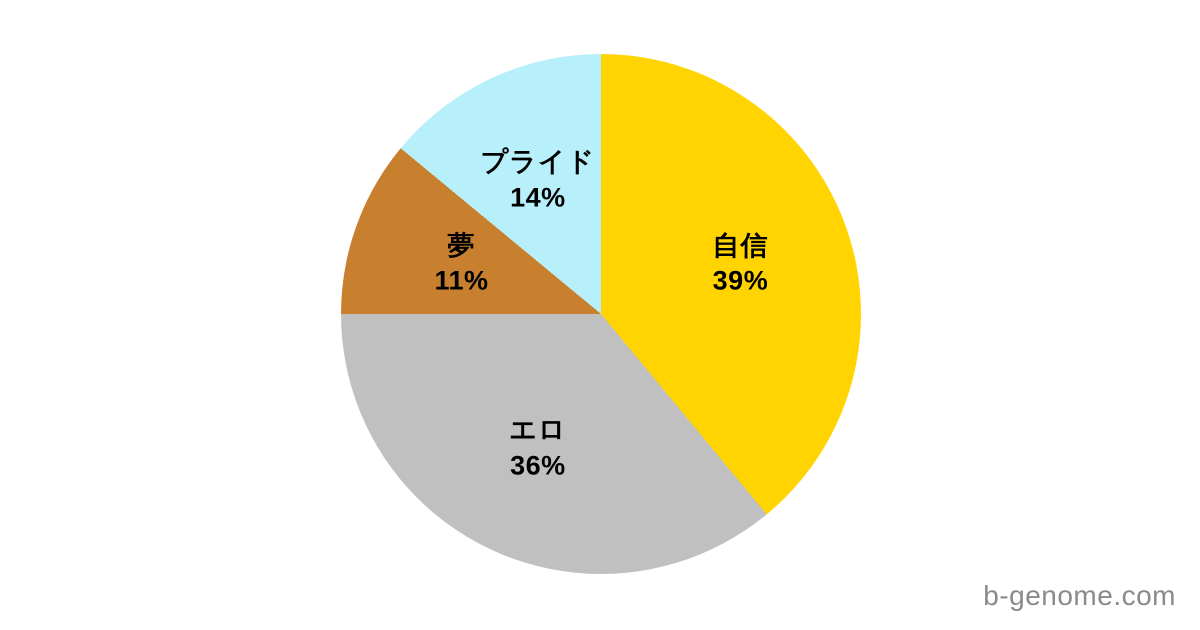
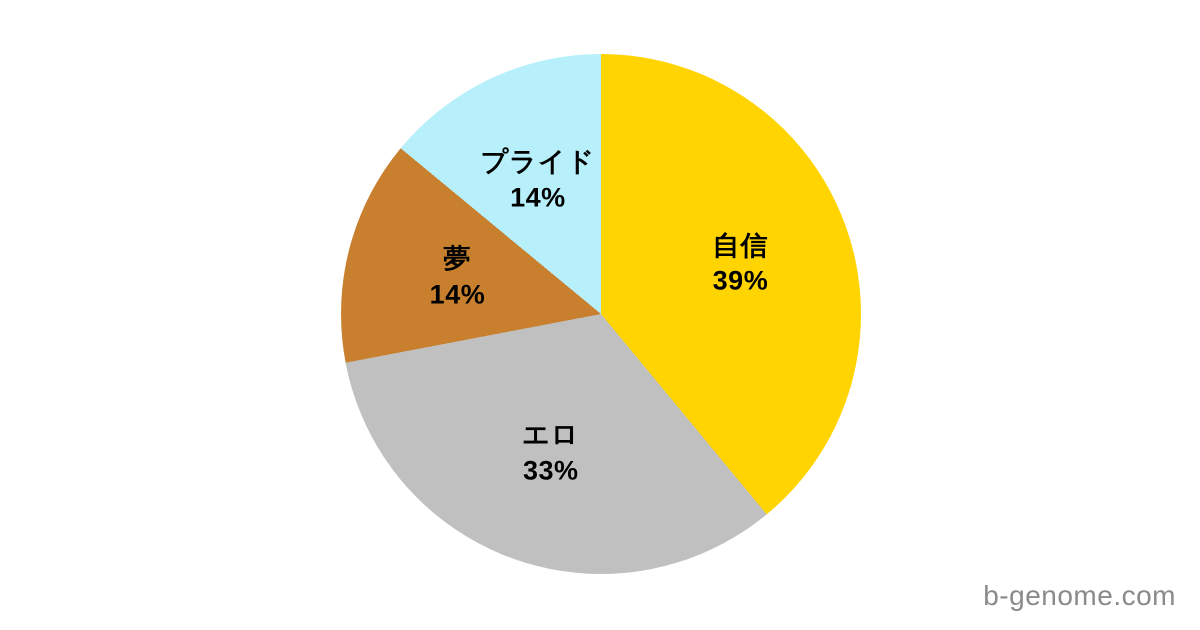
エロ: 36% -> 33%
夢: 11% -> 14%
